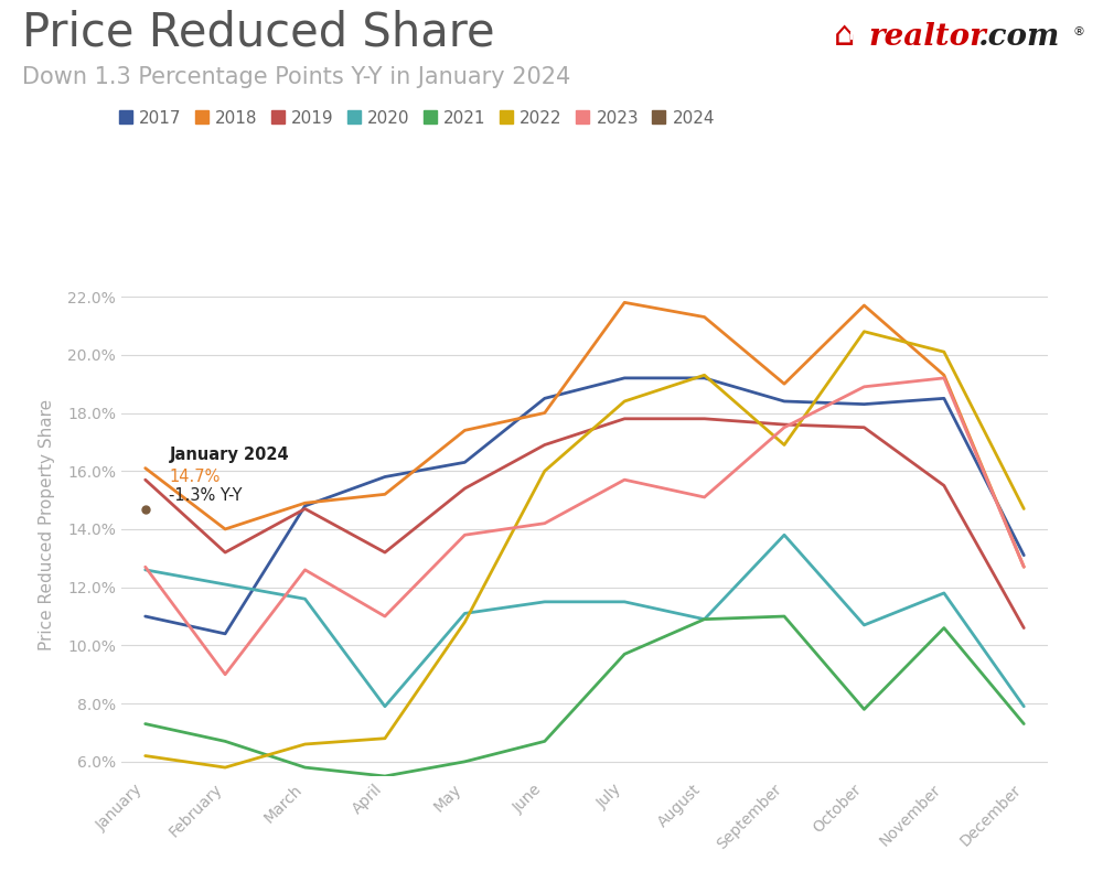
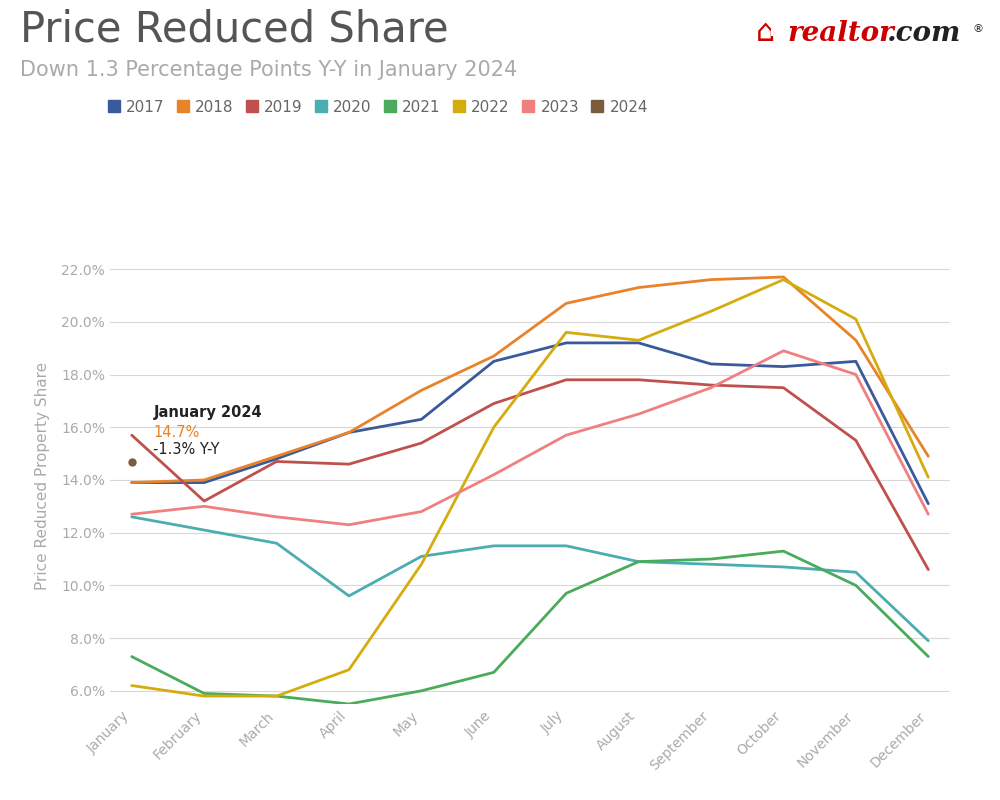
2017/January: 11.0% -> 13.9%
2018/January: 16.1% -> 13.9%
2017/February: 10.4% -> 13.9%
2021/February: 6.7% -> 5.9%
2023/February: 9.0% -> 13.0%
2022/March: 6.6% -> 5.8%
2018/April: 15.2% -> 15.8%
2019/April: 13.2% -> 14.6%
2020/April: 7.9% -> 9.6%
2023/April: 11.0% -> 12.3%
2023/May: 13.8% -> 12.8%
2018/June: 18.0% -> 18.7%
2018/July: 21.8% -> 20.7%
2022/July: 18.4% -> 19.6%
2023/August: 15.1% -> 16.5%
2018/September: 19.0% -> 21.6%
2020/September: 13.8% -> 10.8%
2022/September: 16.9% -> 20.4%
2021/October: 7.8% -> 11.3%
2022/October: 20.8% -> 21.6%
2020/November: 11.8% -> 10.5%
2021/November: 10.6% -> 10.0%
2023/November: 19.2% -> 18.0%
2018/December: 12.7% -> 14.9%
2022/December: 14.7% -> 14.1%
